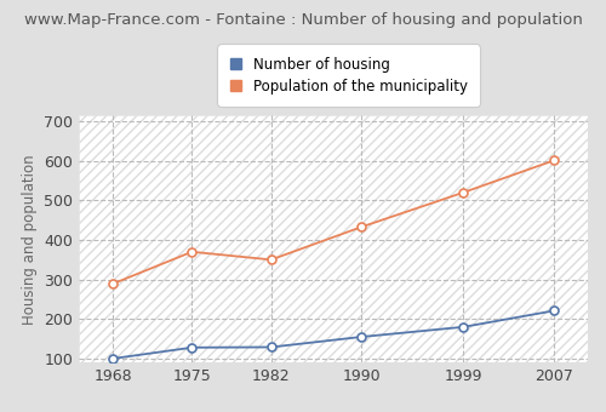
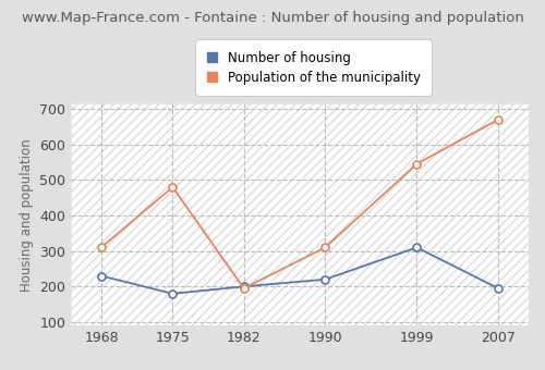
Number of housing/1968: 100 -> 230
Population of the municipality/1968: 289 -> 310
Number of housing/1975: 128 -> 180
Population of the municipality/1975: 370 -> 480
Number of housing/1982: 129 -> 200
Population of the municipality/1982: 350 -> 195
Number of housing/1990: 155 -> 220
Population of the municipality/1990: 433 -> 310
Number of housing/1999: 180 -> 310
Population of the municipality/1999: 520 -> 545
Number of housing/2007: 221 -> 195
Population of the municipality/2007: 601 -> 670
